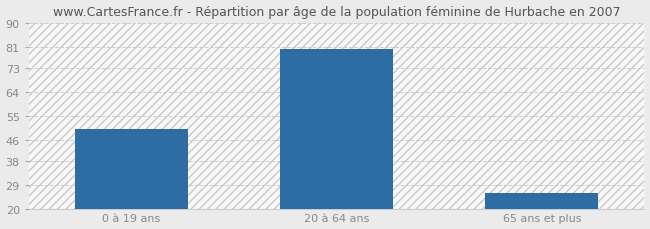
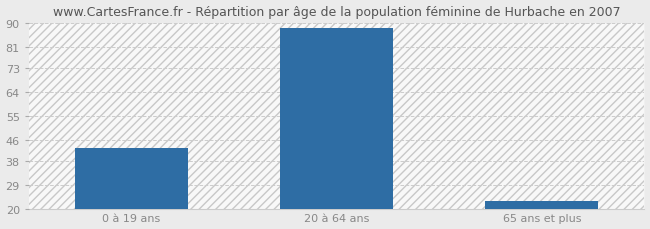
0 à 19 ans: 50 -> 43
20 à 64 ans: 80 -> 88
65 ans et plus: 26 -> 23
